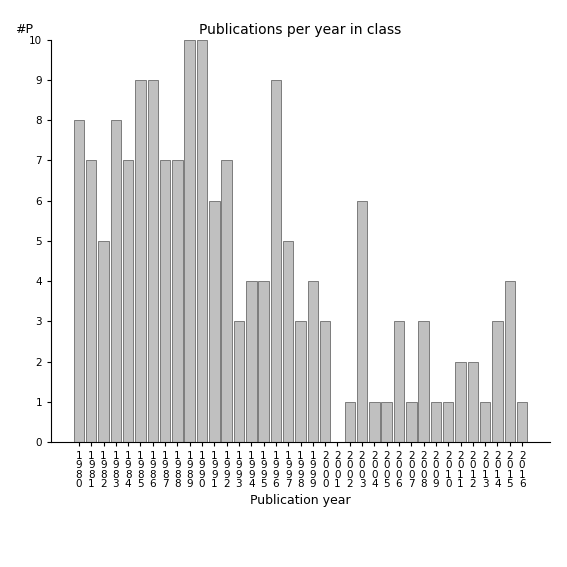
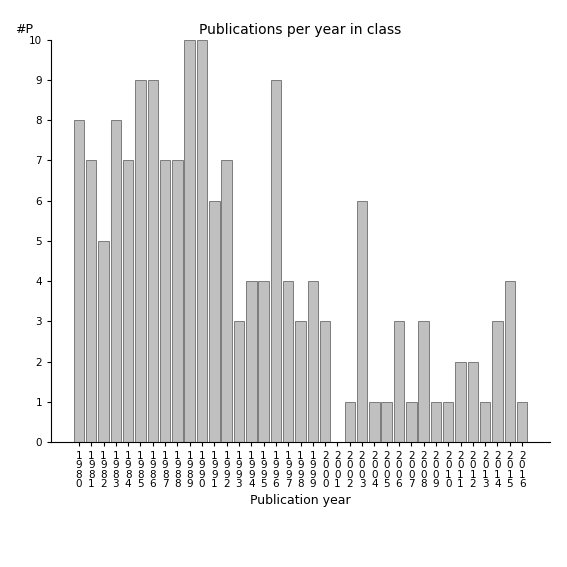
1 9 9 7: 5 -> 4
